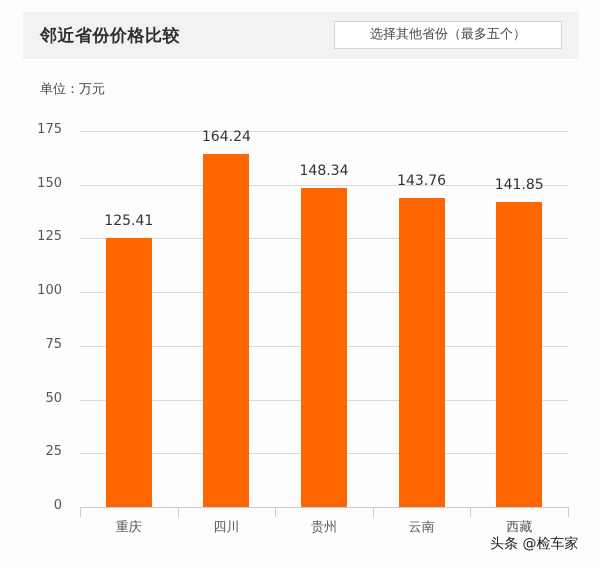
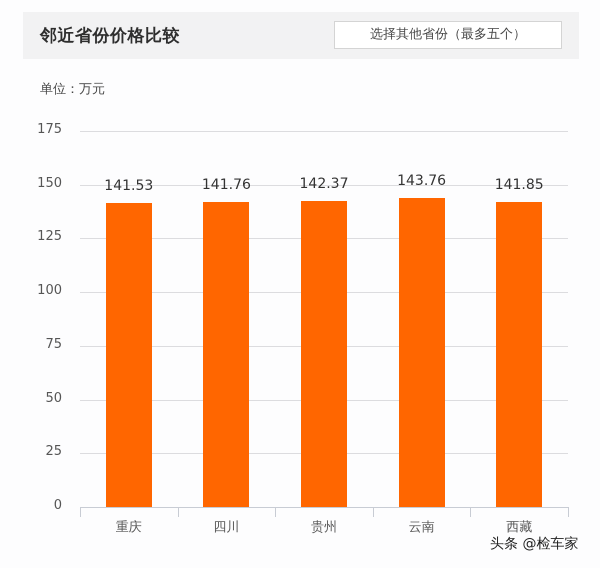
重庆: 125.41 -> 141.53
四川: 164.24 -> 141.76
贵州: 148.34 -> 142.37
